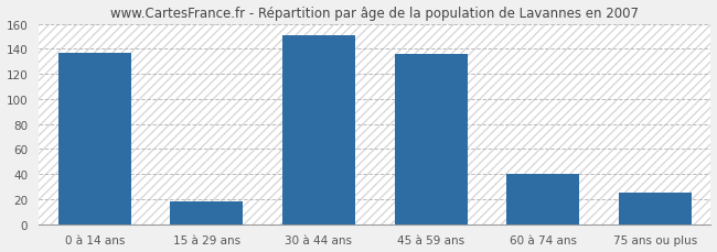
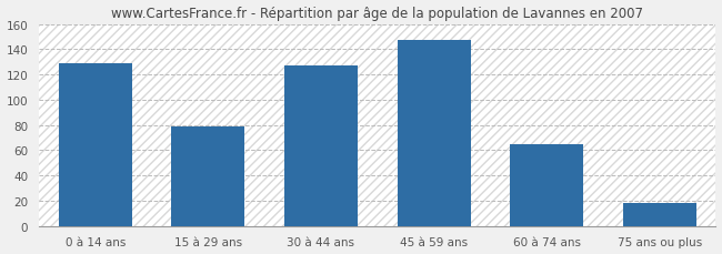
0 à 14 ans: 137 -> 129
15 à 29 ans: 18 -> 79
30 à 44 ans: 151 -> 127
45 à 59 ans: 136 -> 147
60 à 74 ans: 40 -> 65
75 ans ou plus: 25 -> 18
